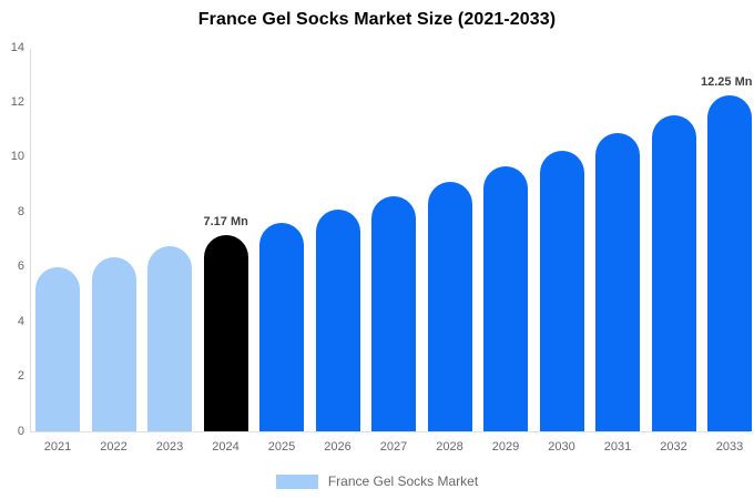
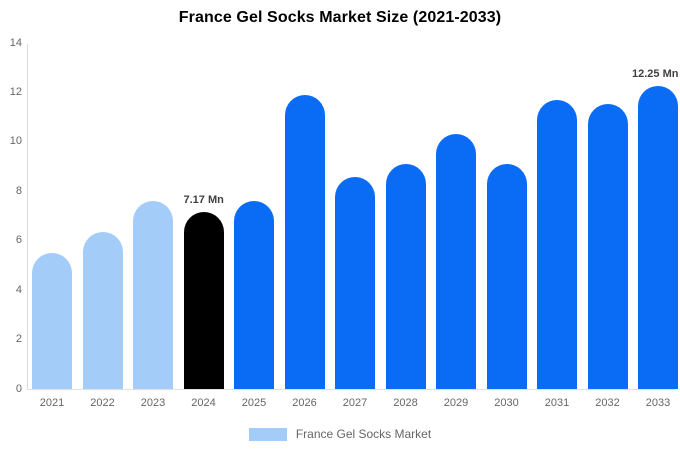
2021: 6.0 -> 5.5
2023: 6.8 -> 7.6
2026: 8.1 -> 11.9
2029: 9.7 -> 10.3
2030: 10.2 -> 9.1
2031: 10.9 -> 11.7
